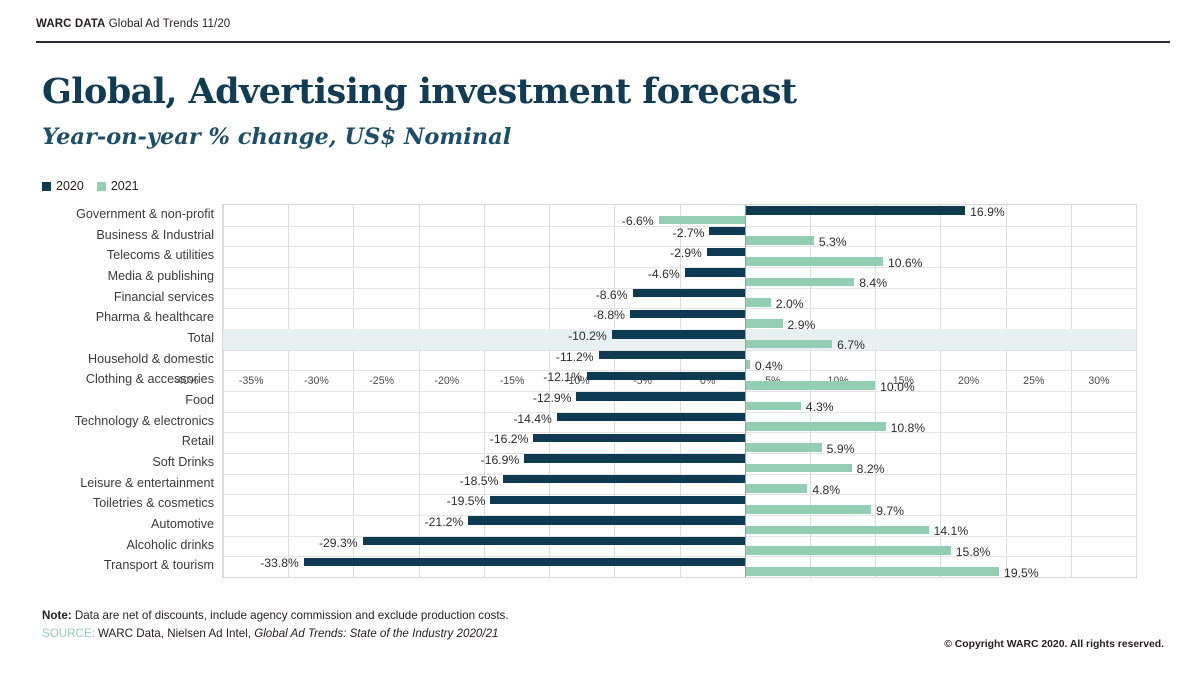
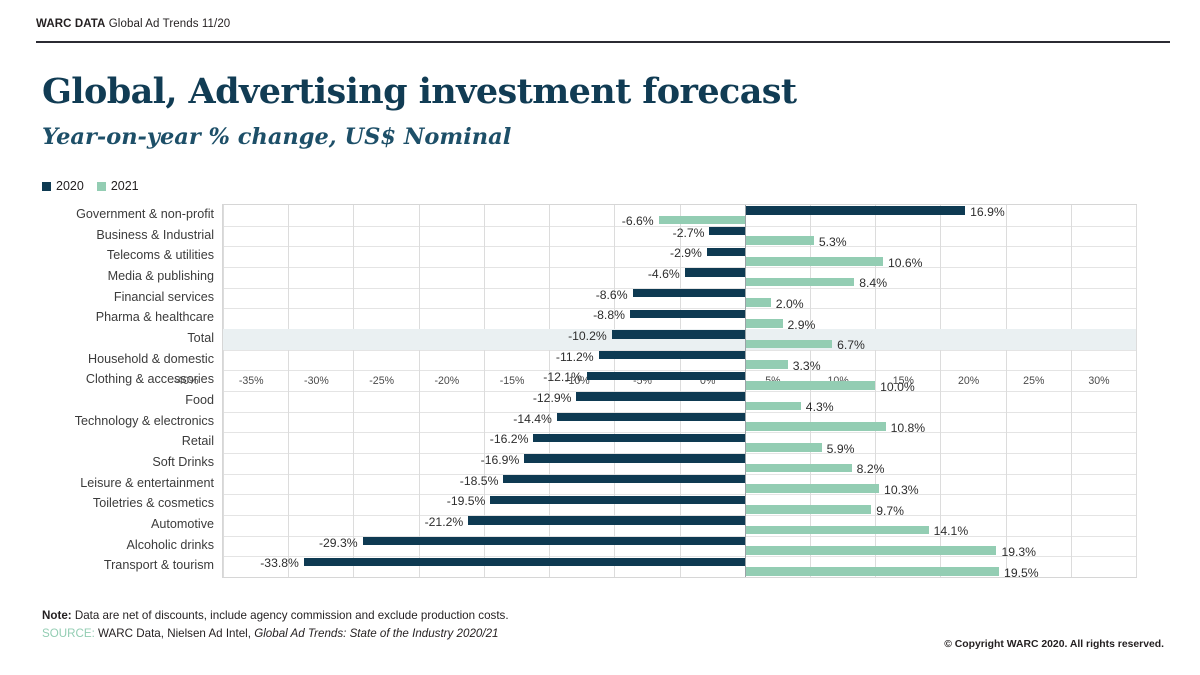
2021/Household & domestic: 0.4% -> 3.3%
2021/Leisure & entertainment: 4.8% -> 10.3%
2021/Alcoholic drinks: 15.8% -> 19.3%
